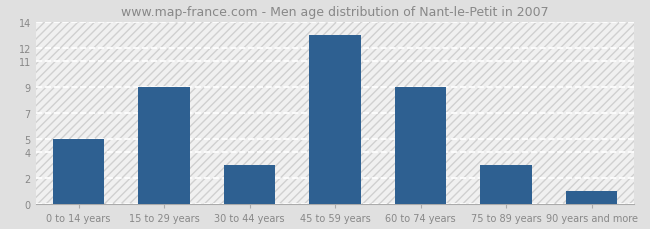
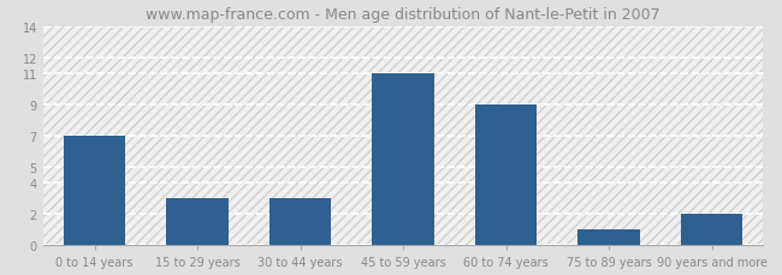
0 to 14 years: 5 -> 7
15 to 29 years: 9 -> 3
45 to 59 years: 13 -> 11
75 to 89 years: 3 -> 1
90 years and more: 1 -> 2
